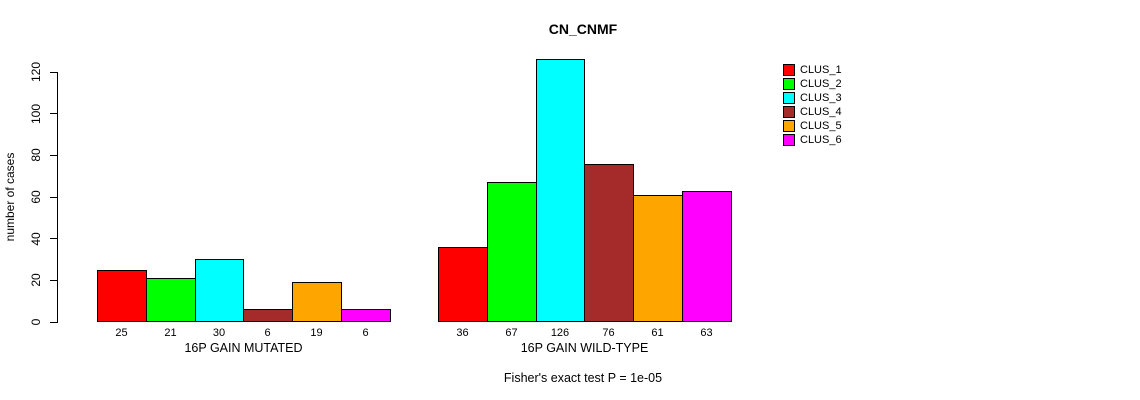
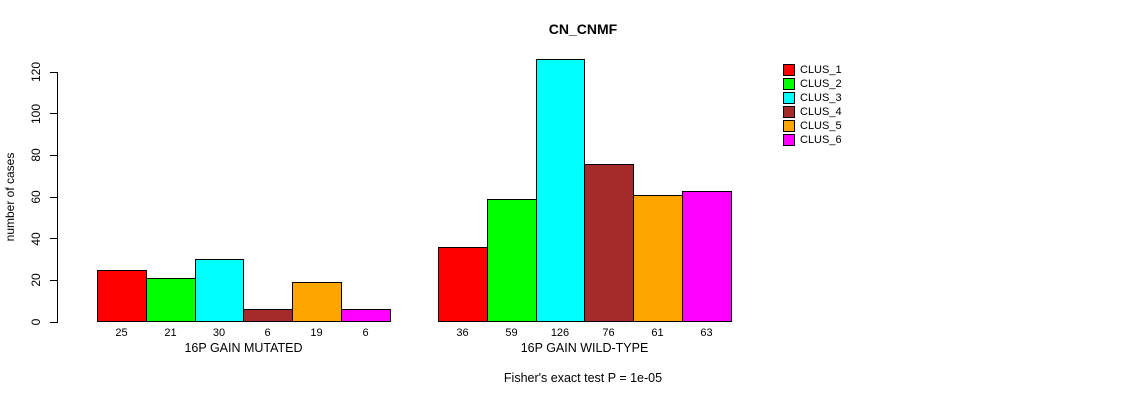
CLUS_2/16P GAIN WILD-TYPE: 67 -> 59
